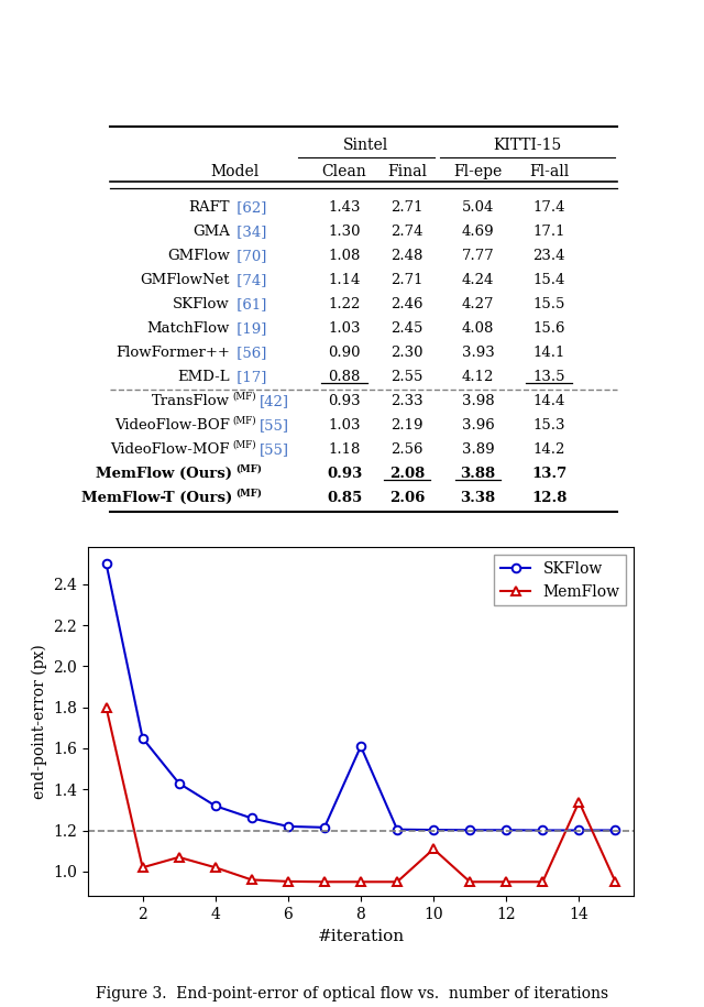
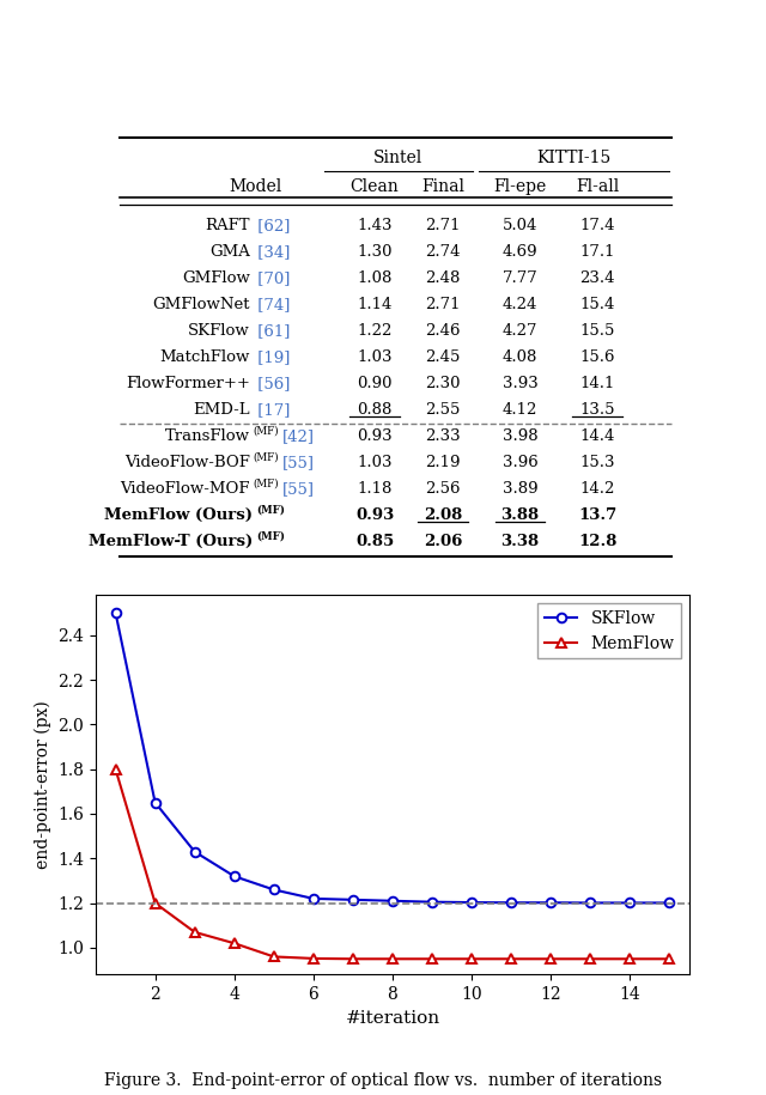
MemFlow/2: 1.02 -> 1.20
SKFlow/8: 1.61 -> 1.21
MemFlow/10: 1.11 -> 0.95
MemFlow/14: 1.34 -> 0.95
